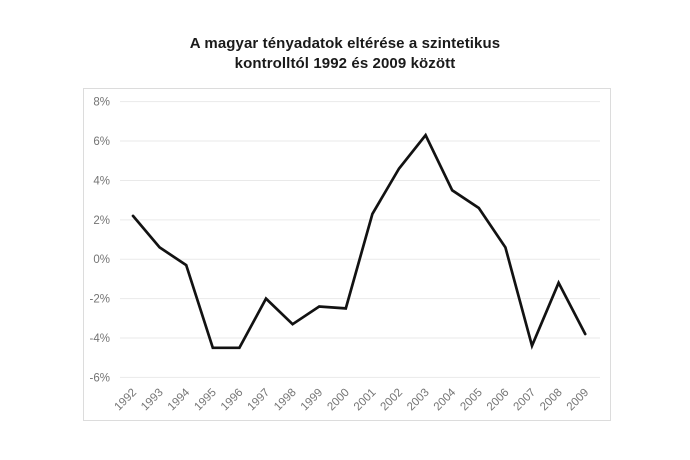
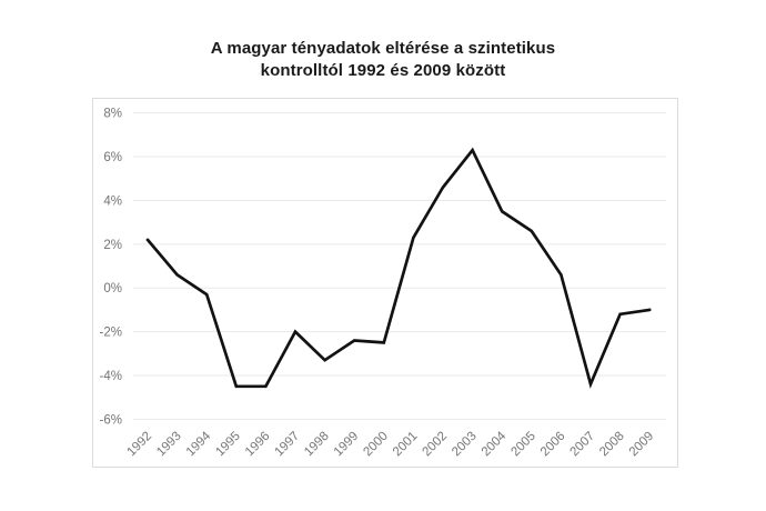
2009: -3.8% -> -1.0%
